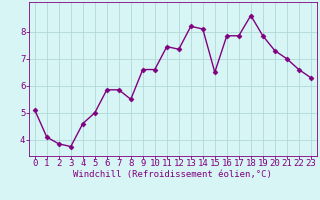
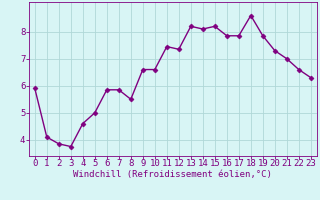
0: 5.10 -> 5.90
15: 6.50 -> 8.20
